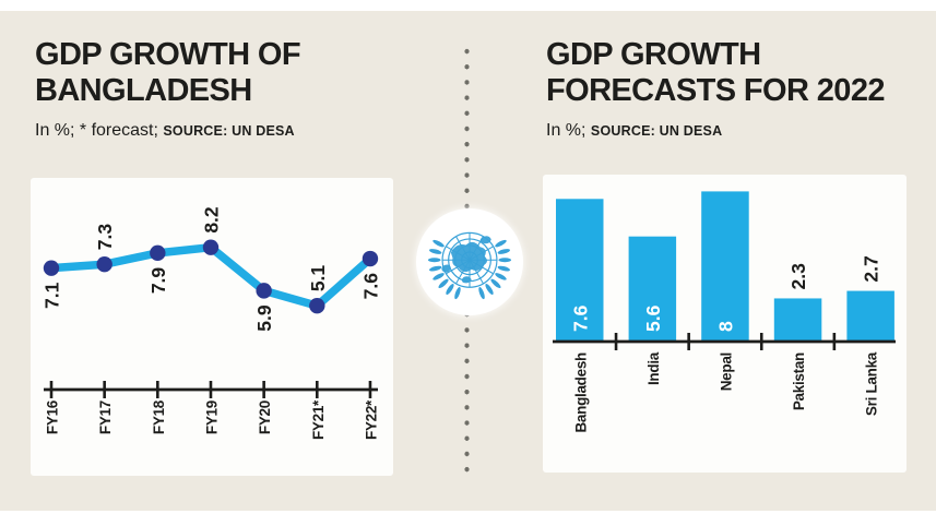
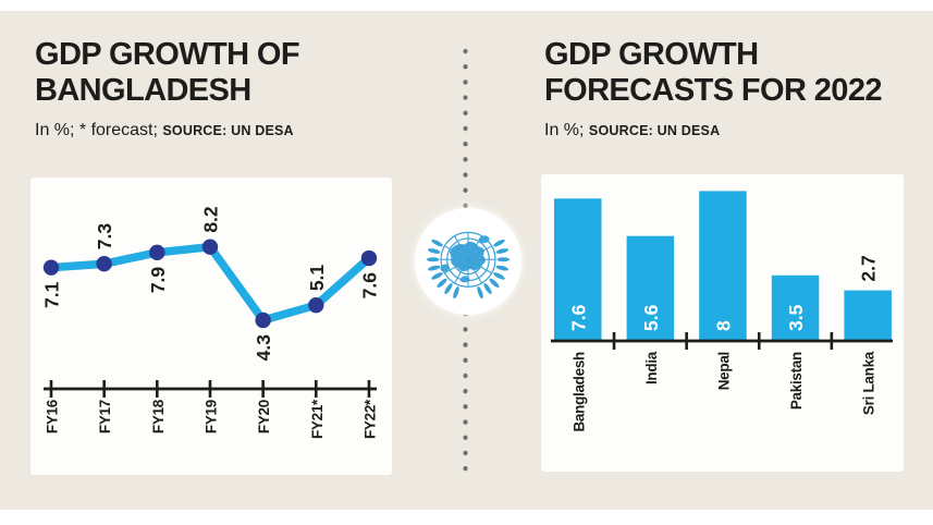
GDP GROWTH OF BANGLADESH/FY20: 5.9 -> 4.3
GDP GROWTH FORECASTS FOR 2022/Pakistan: 2.3 -> 3.5
